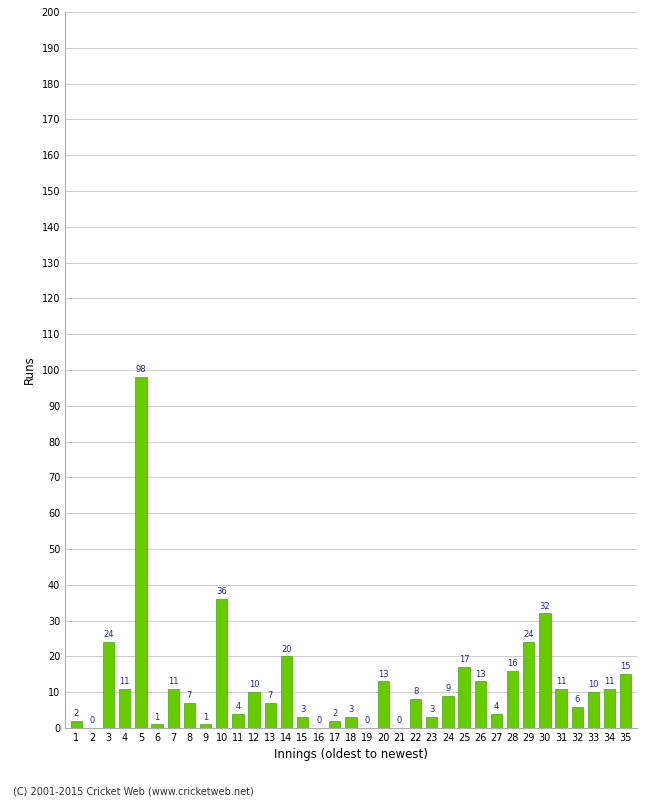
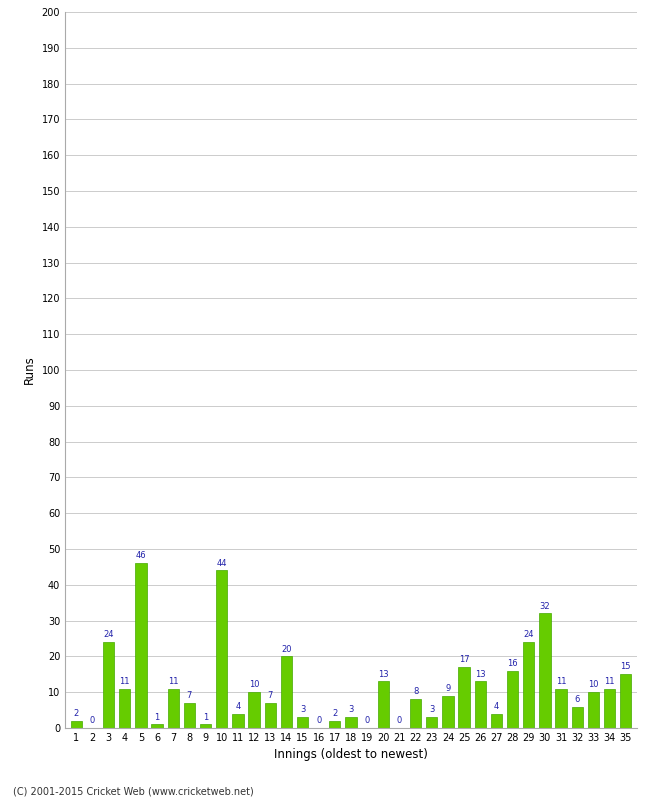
5: 98 -> 46
10: 36 -> 44
